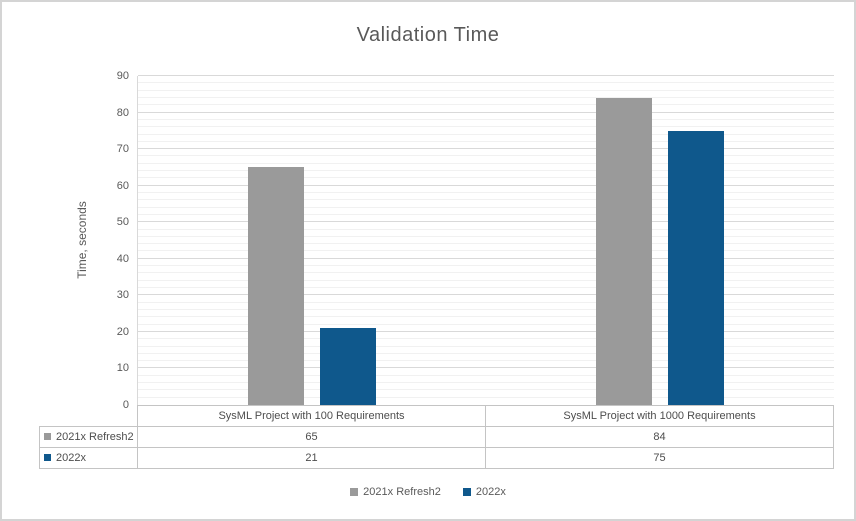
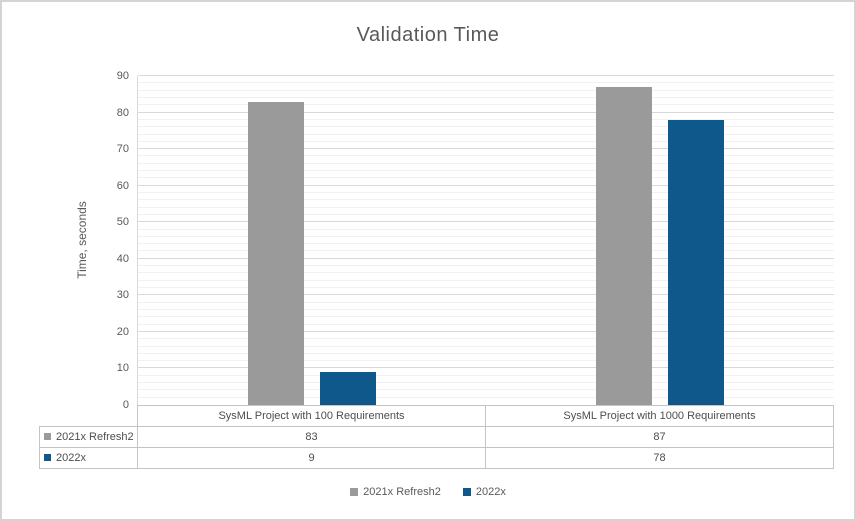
2021x Refresh2/SysML Project with 100 Requirements: 65 -> 83
2022x/SysML Project with 100 Requirements: 21 -> 9
2021x Refresh2/SysML Project with 1000 Requirements: 84 -> 87
2022x/SysML Project with 1000 Requirements: 75 -> 78
